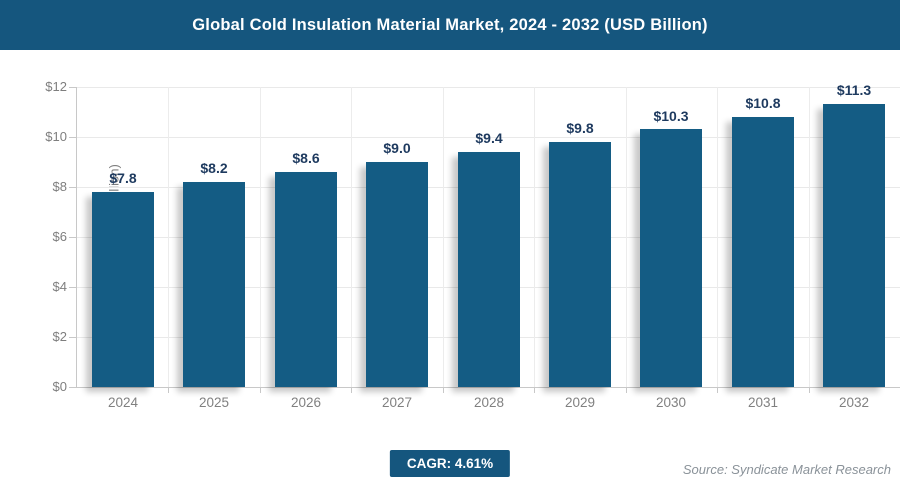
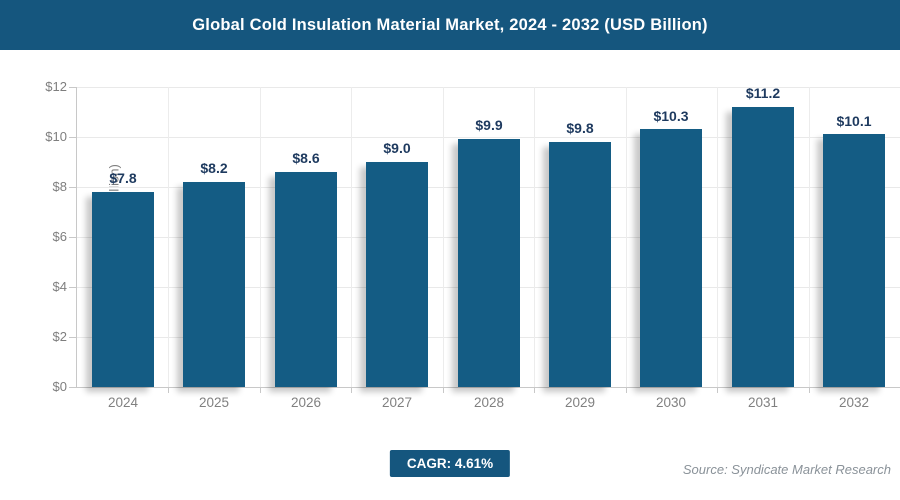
2028: $9.4 -> $9.9
2031: $10.8 -> $11.2
2032: $11.3 -> $10.1
